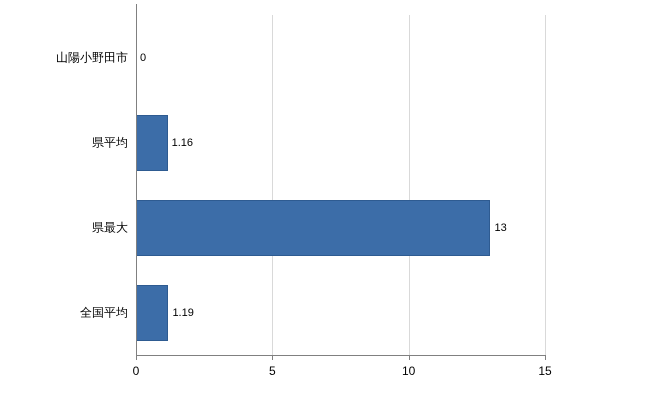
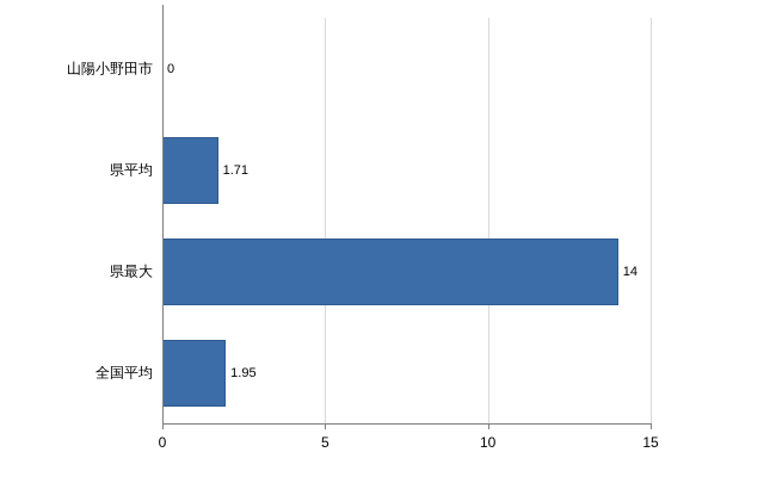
県平均: 1.16 -> 1.71
県最大: 13 -> 14
全国平均: 1.19 -> 1.95
